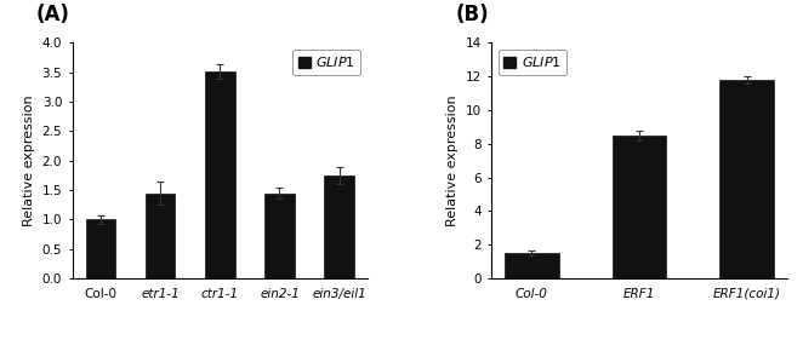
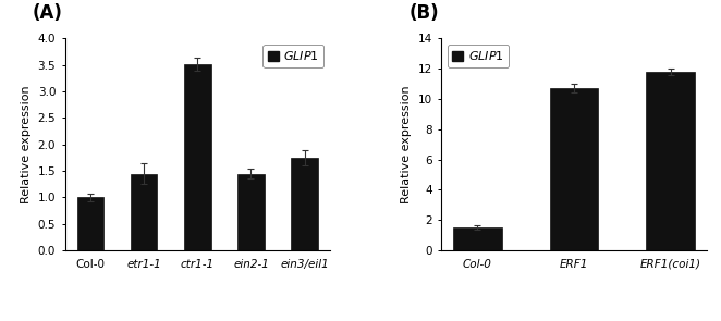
ERF1: 8.5 -> 10.7
